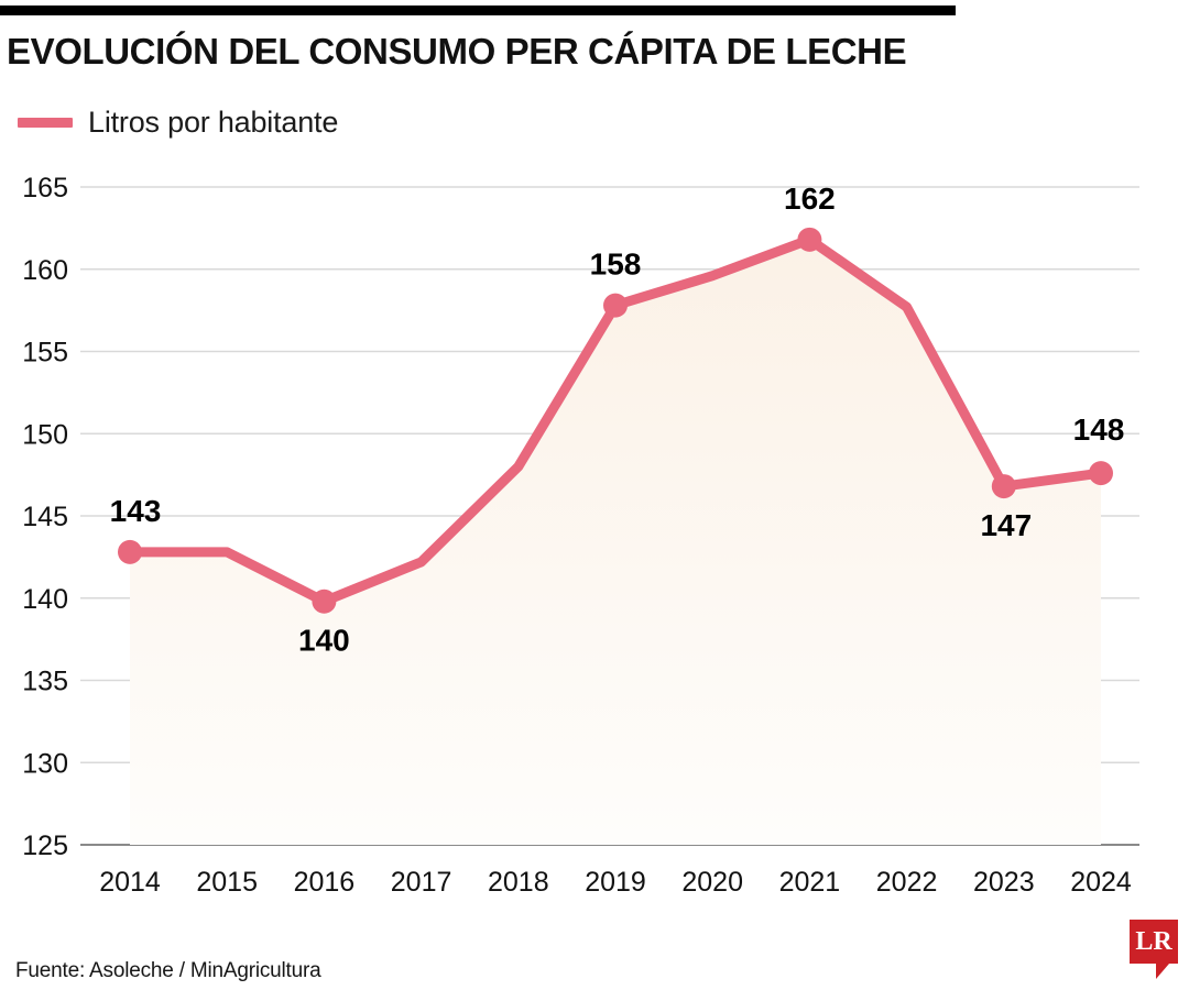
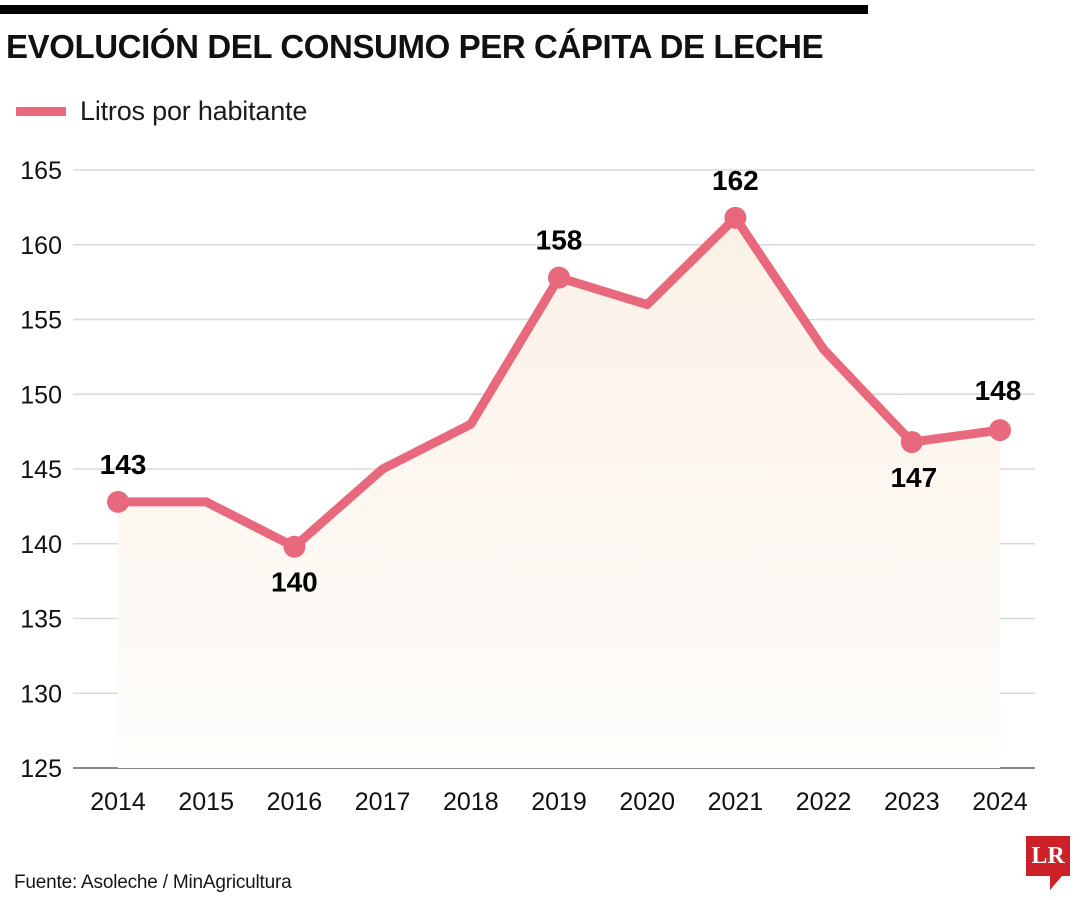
2017: 142.2 -> 145.0
2020: 159.6 -> 156.0
2022: 157.7 -> 153.0
